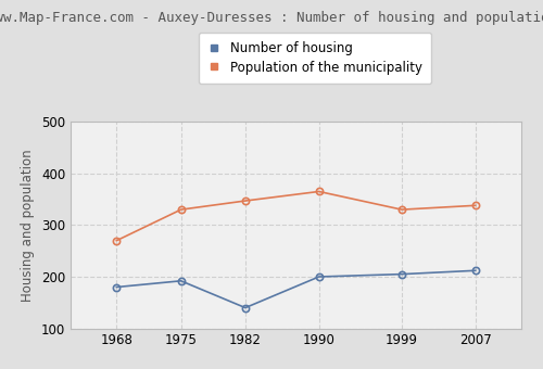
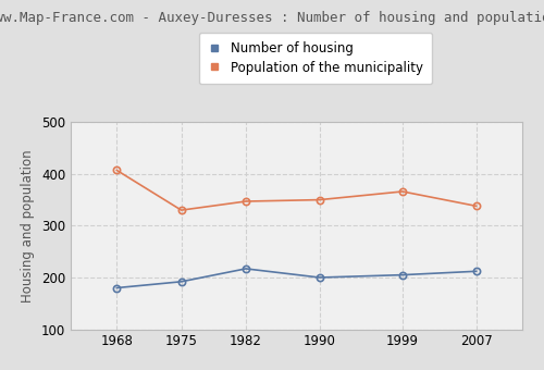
Population of the municipality/1968: 270 -> 407
Number of housing/1982: 140 -> 217
Population of the municipality/1990: 365 -> 350
Population of the municipality/1999: 330 -> 366
